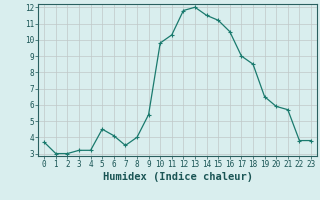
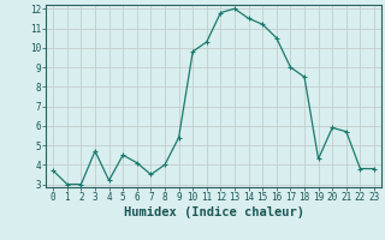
3: 3.2 -> 4.7
19: 6.5 -> 4.3
